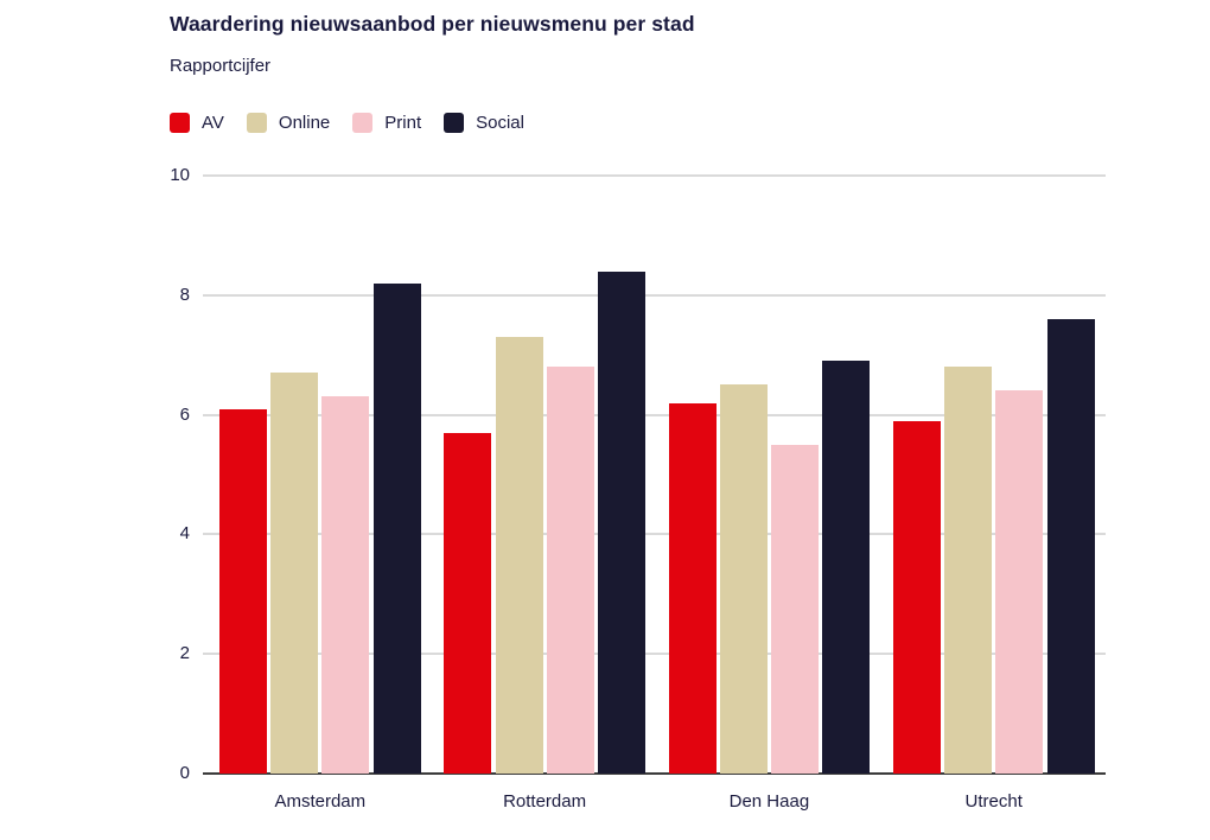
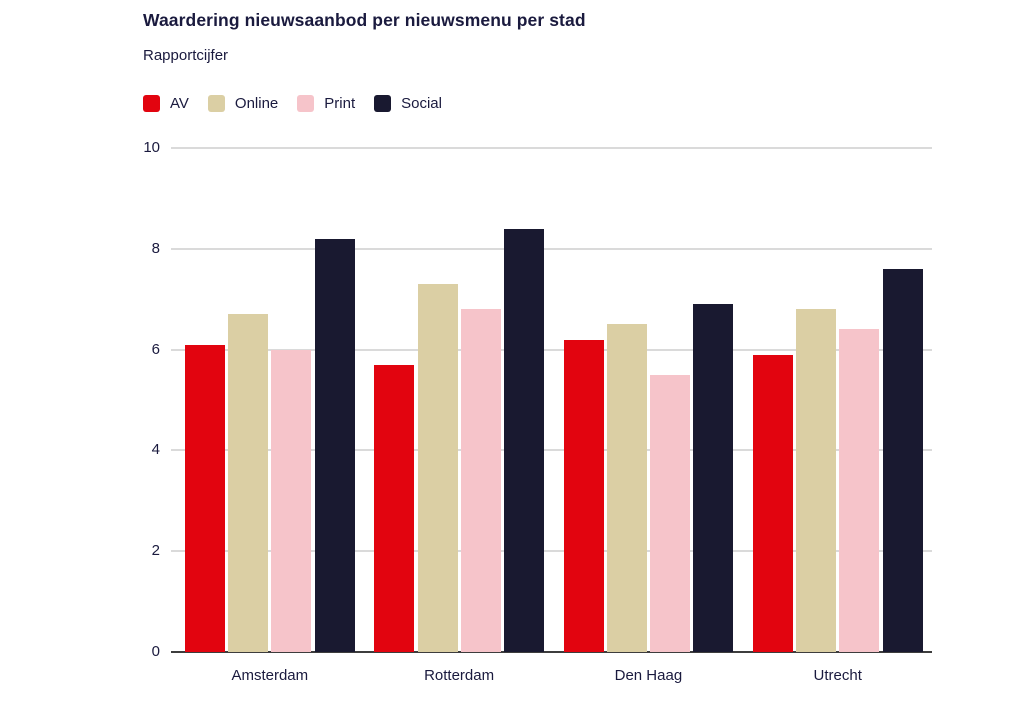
Print/Amsterdam: 6.3 -> 6.0
